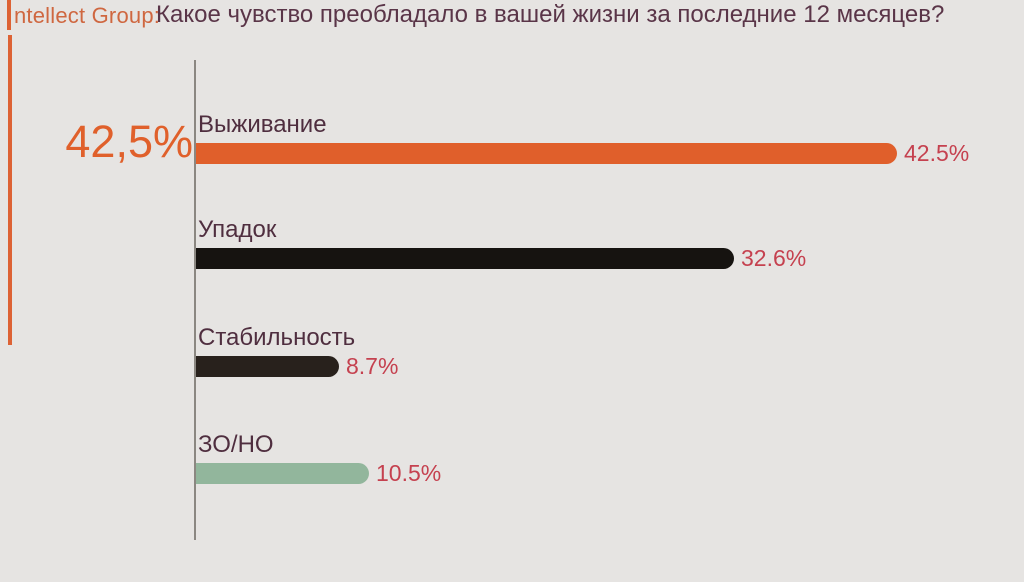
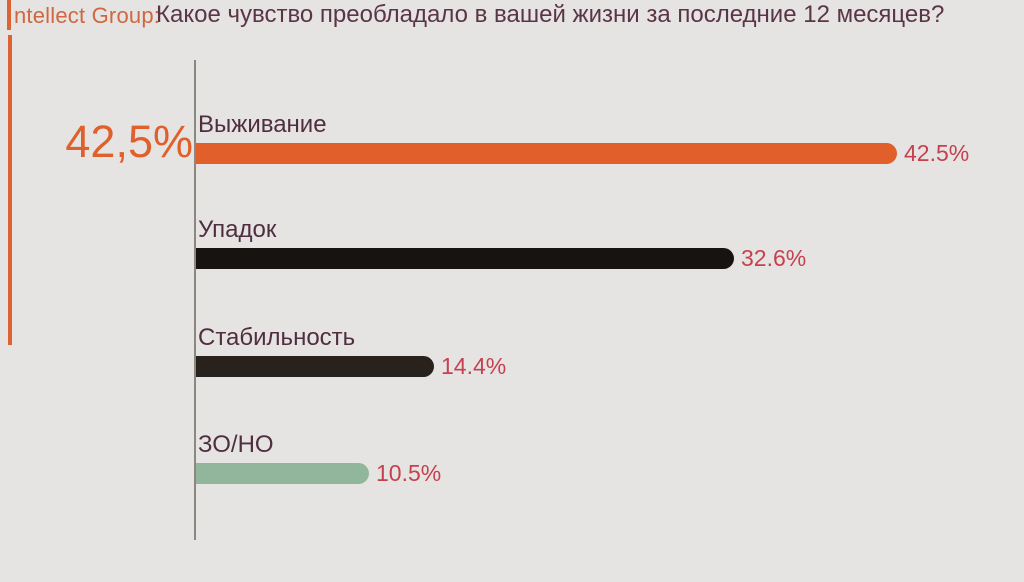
Стабильность: 8.7% -> 14.4%
